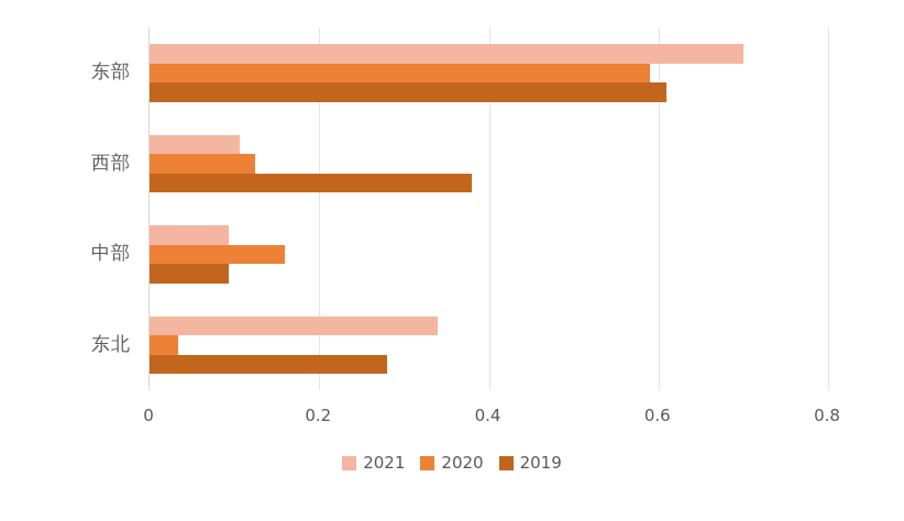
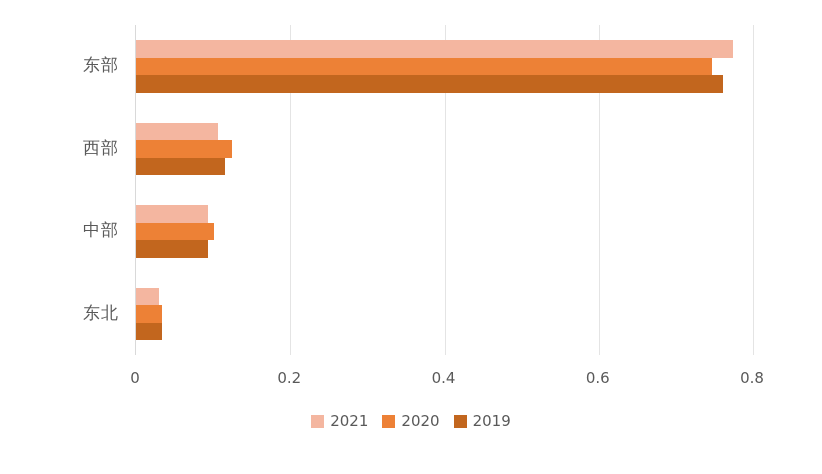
2021/东部: 0.70 -> 0.77
2020/东部: 0.59 -> 0.75
2019/东部: 0.61 -> 0.76
2019/西部: 0.38 -> 0.12
2020/中部: 0.16 -> 0.10
2021/东北: 0.34 -> 0.03
2019/东北: 0.28 -> 0.03
